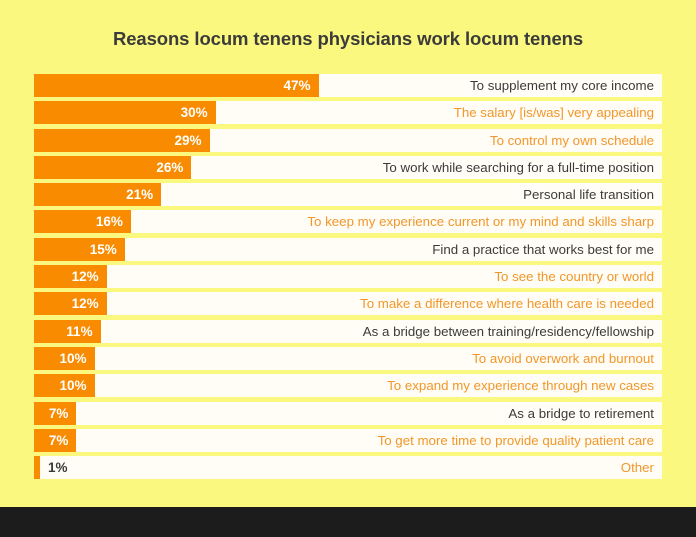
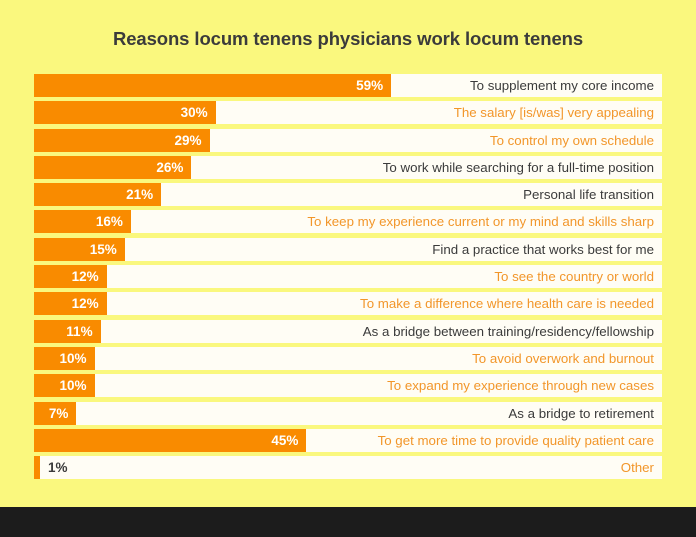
To supplement my core income: 47% -> 59%
To get more time to provide quality patient care: 7% -> 45%
